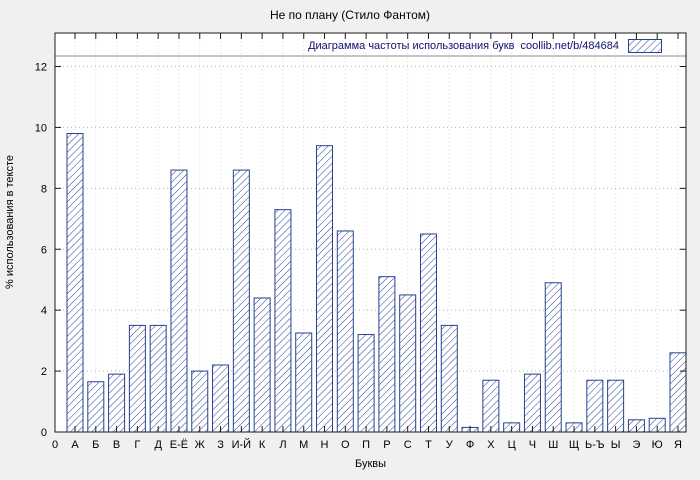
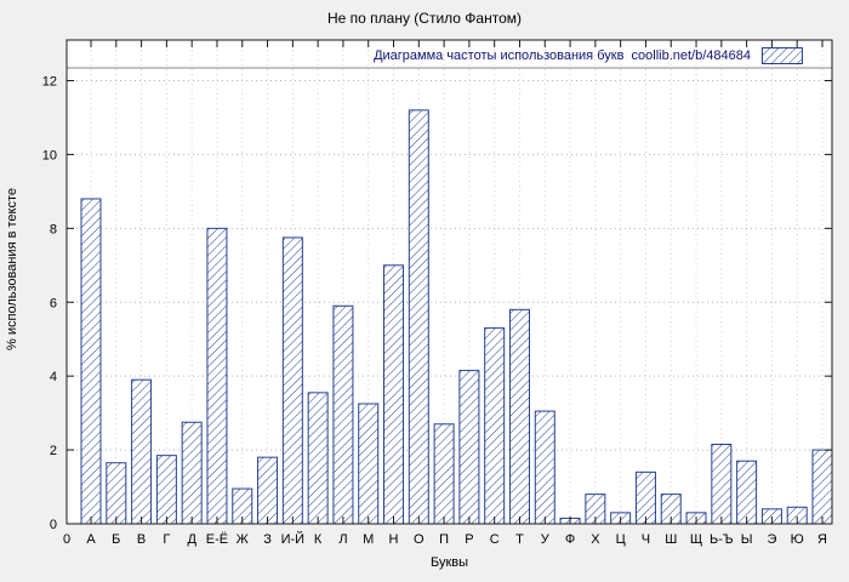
А: 9.8 -> 8.8
В: 1.9 -> 3.9
Г: 3.5 -> 1.9
Д: 3.5 -> 2.8
Е-Ё: 8.6 -> 8.0
Ж: 2.0 -> 0.9
З: 2.2 -> 1.8
И-Й: 8.6 -> 7.8
К: 4.4 -> 3.5
Л: 7.3 -> 5.9
Н: 9.4 -> 7.0
О: 6.6 -> 11.2
П: 3.2 -> 2.7
Р: 5.1 -> 4.2
С: 4.5 -> 5.3
Т: 6.5 -> 5.8
У: 3.5 -> 3.0
Х: 1.7 -> 0.8
Ч: 1.9 -> 1.4
Ш: 4.9 -> 0.8
Ь-Ъ: 1.7 -> 2.1
Я: 2.6 -> 2.0
